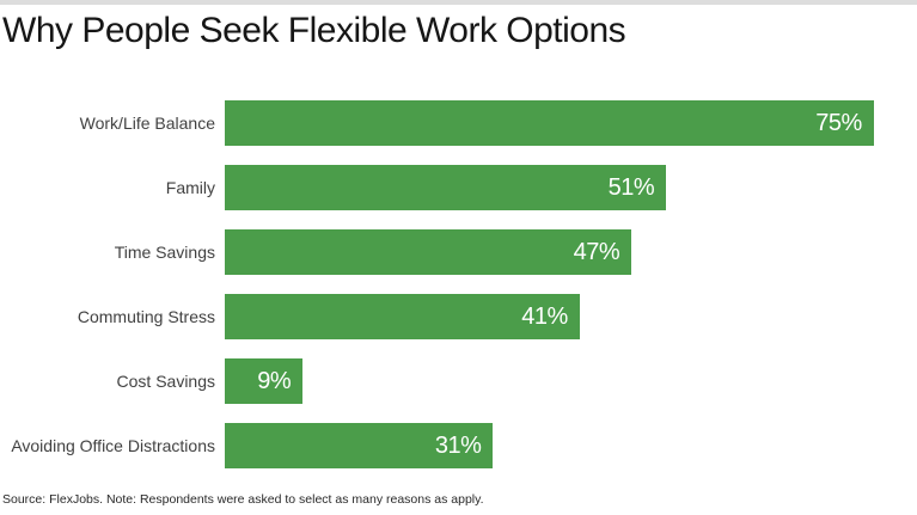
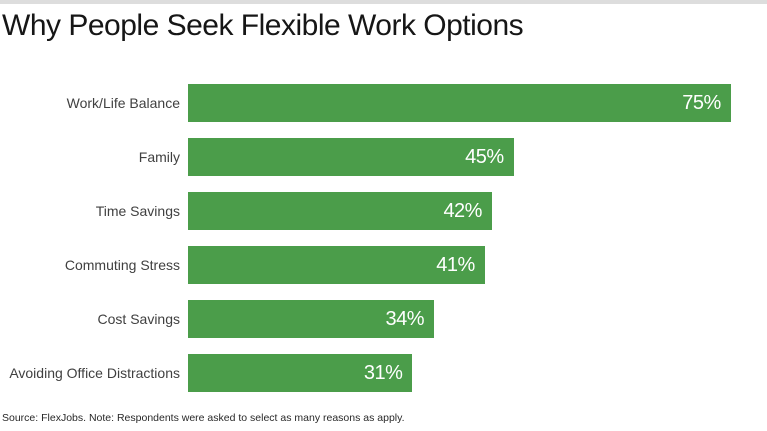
Family: 51% -> 45%
Time Savings: 47% -> 42%
Cost Savings: 9% -> 34%
